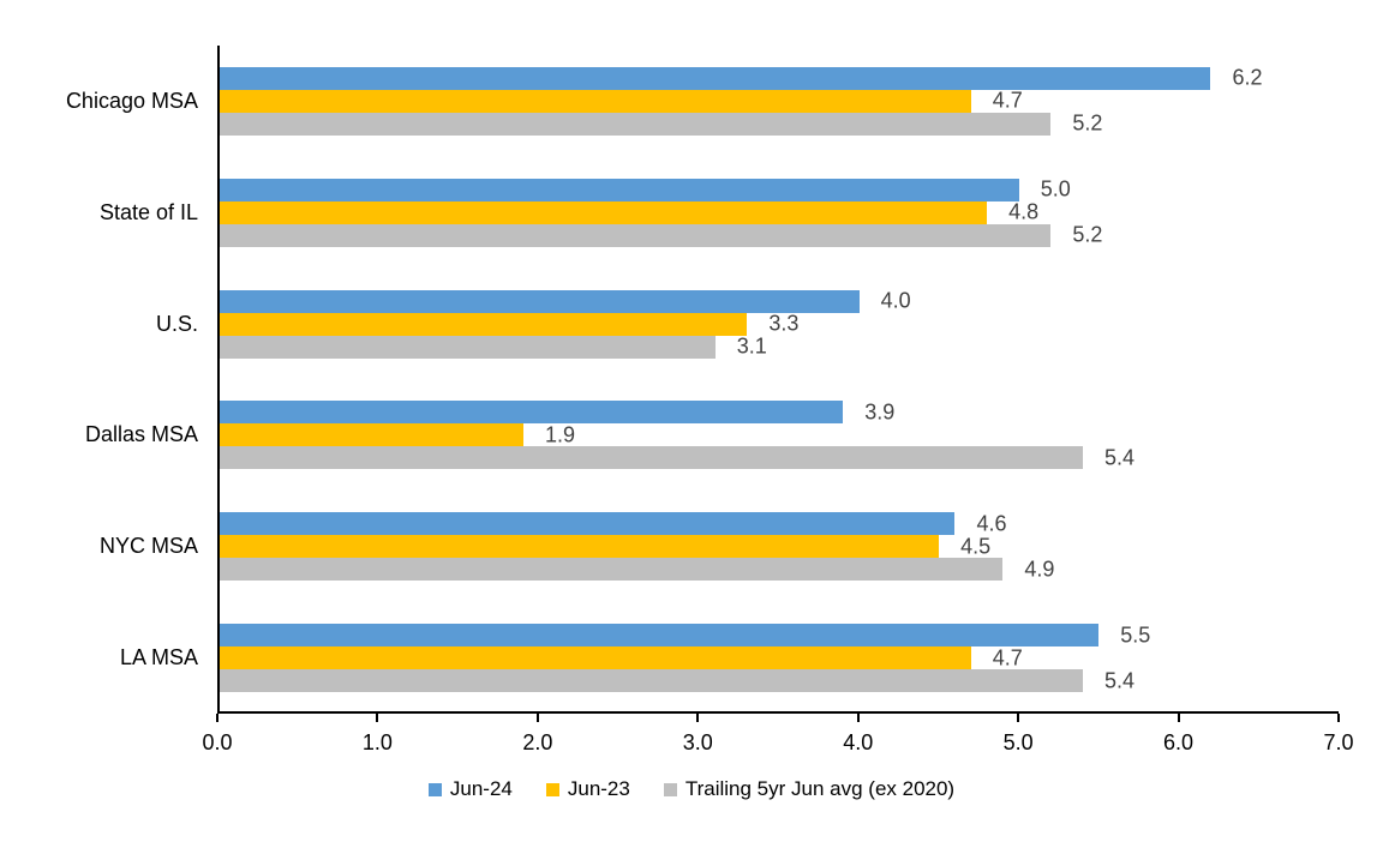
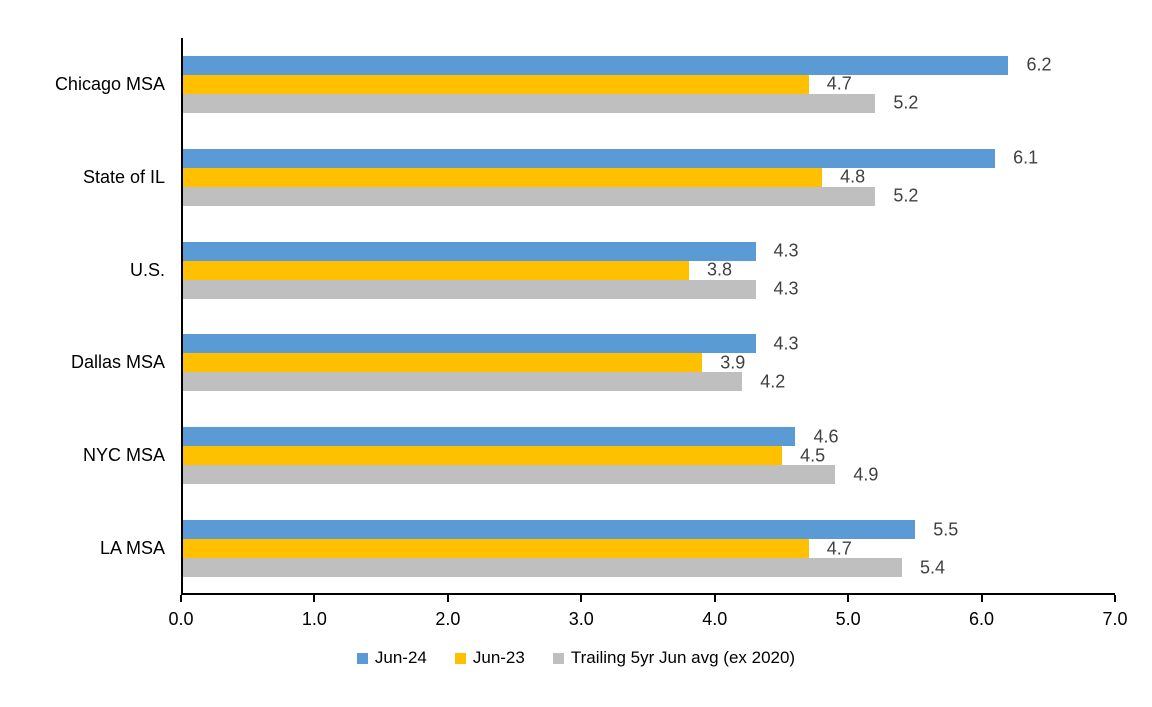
Jun-24/State of IL: 5.0 -> 6.1
Jun-24/U.S.: 4.0 -> 4.3
Jun-23/U.S.: 3.3 -> 3.8
Trailing 5yr Jun avg (ex 2020)/U.S.: 3.1 -> 4.3
Jun-24/Dallas MSA: 3.9 -> 4.3
Jun-23/Dallas MSA: 1.9 -> 3.9
Trailing 5yr Jun avg (ex 2020)/Dallas MSA: 5.4 -> 4.2
